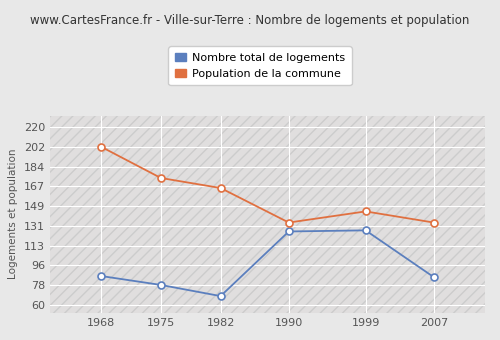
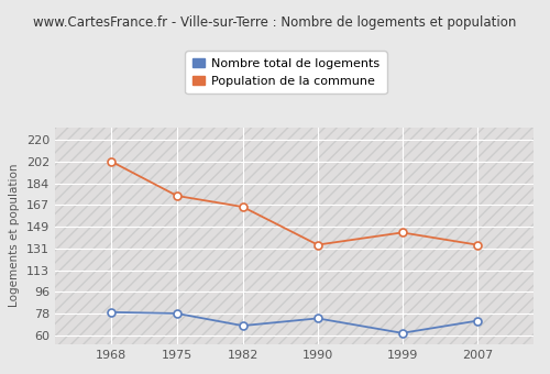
Nombre total de logements/1968: 86 -> 79
Nombre total de logements/1990: 126 -> 74
Nombre total de logements/1999: 127 -> 62
Nombre total de logements/2007: 85 -> 72
